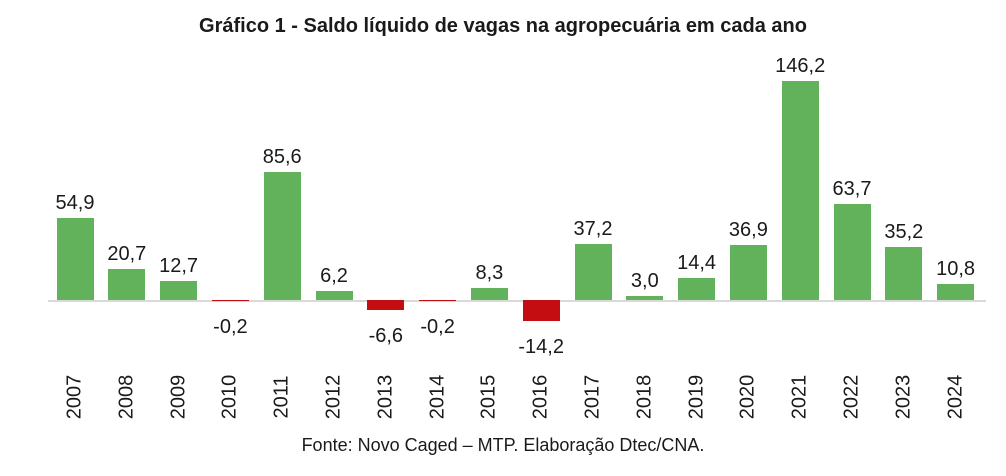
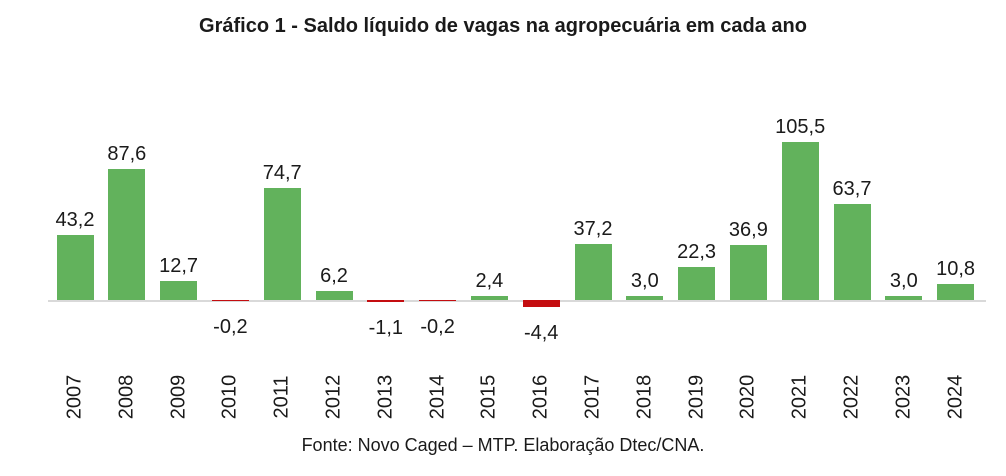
2007: 54,9 -> 43,2
2008: 20,7 -> 87,6
2011: 85,6 -> 74,7
2013: -6,6 -> -1,1
2015: 8,3 -> 2,4
2016: -14,2 -> -4,4
2019: 14,4 -> 22,3
2021: 146,2 -> 105,5
2023: 35,2 -> 3,0
